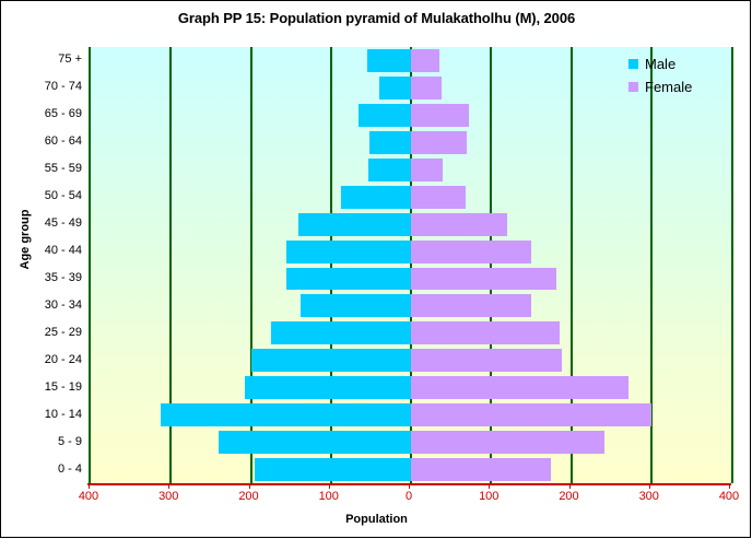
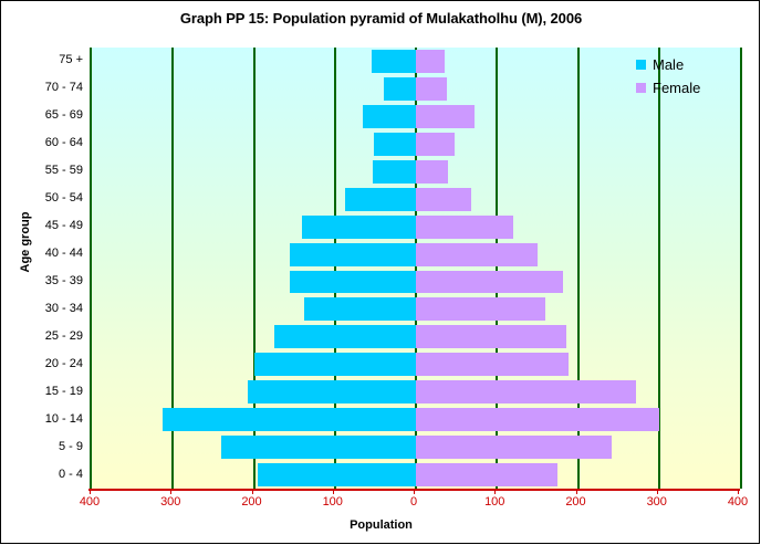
Female/30 - 34: 150 -> 160
Female/60 - 64: 70 -> 50
